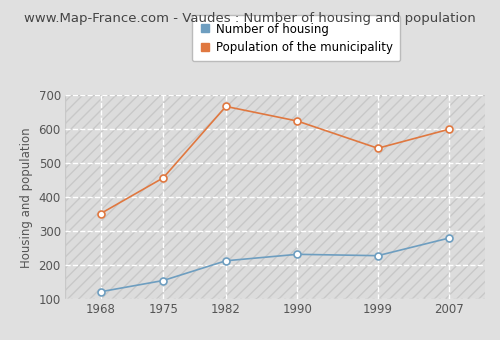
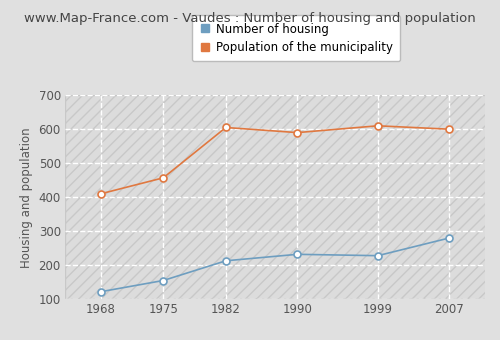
Population of the municipality/1968: 352 -> 410
Population of the municipality/1982: 667 -> 605
Population of the municipality/1990: 624 -> 590
Population of the municipality/1999: 544 -> 610
